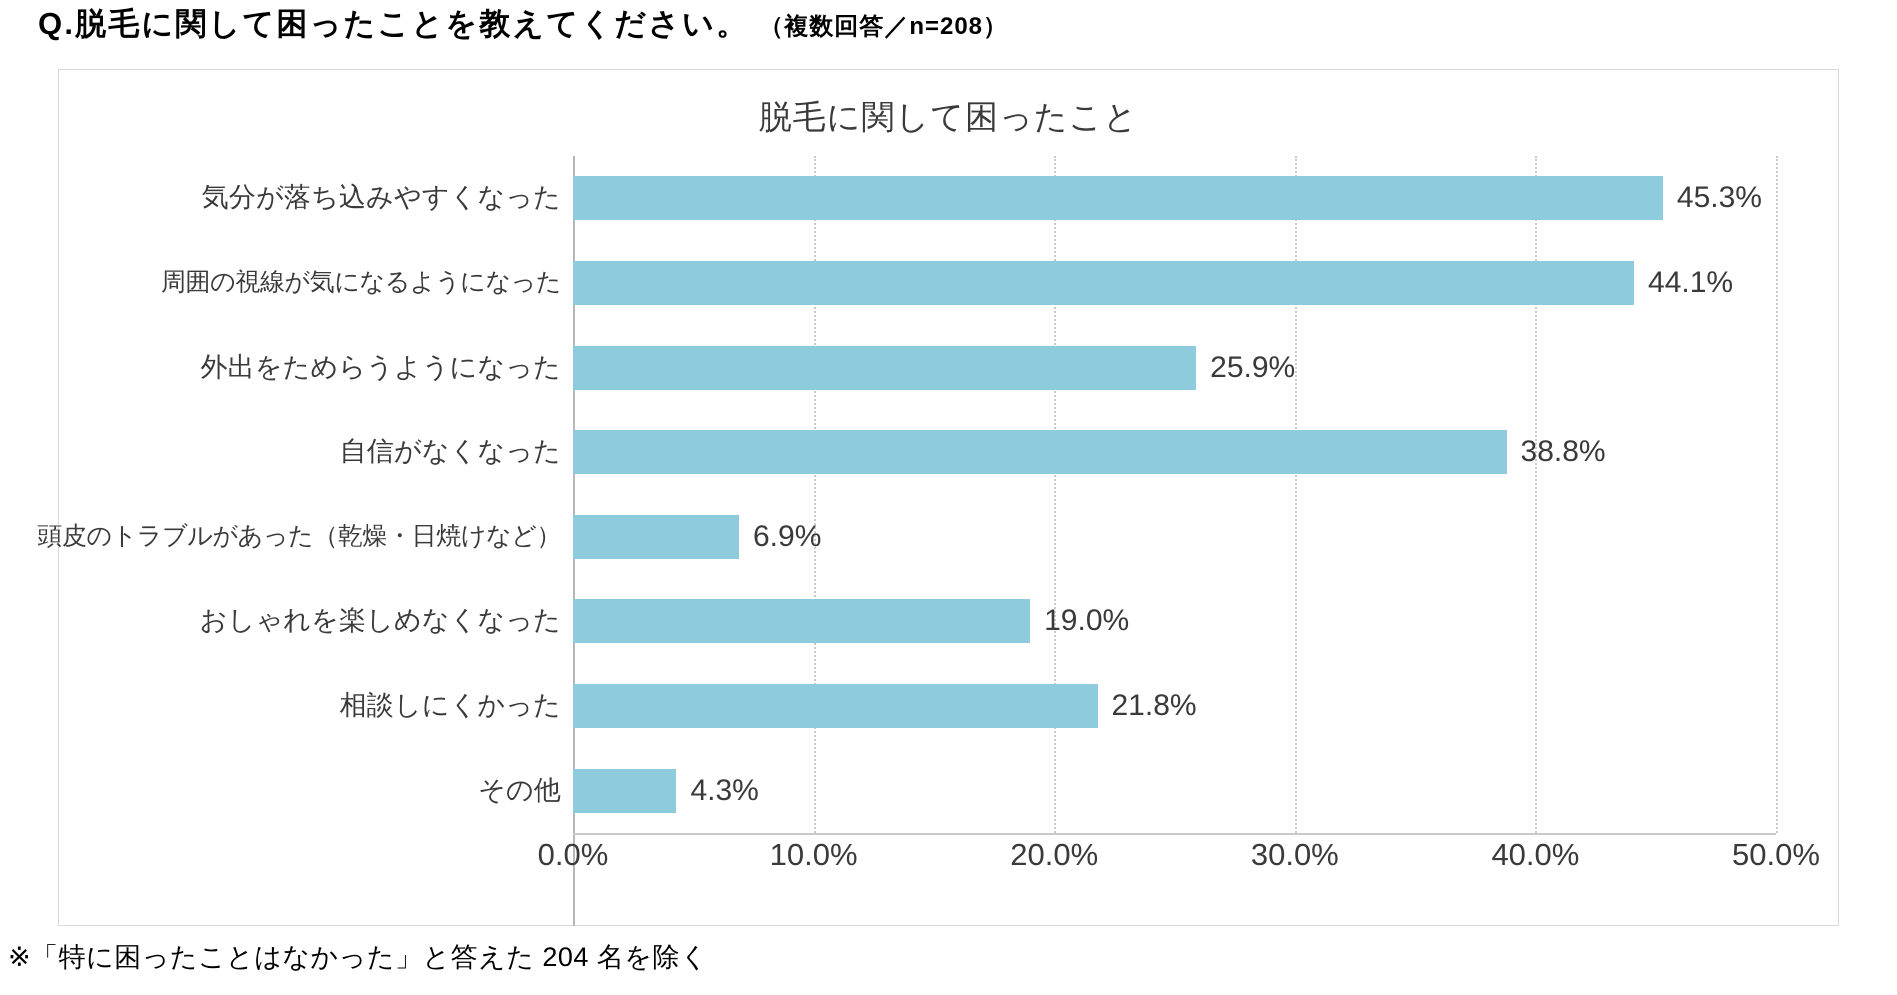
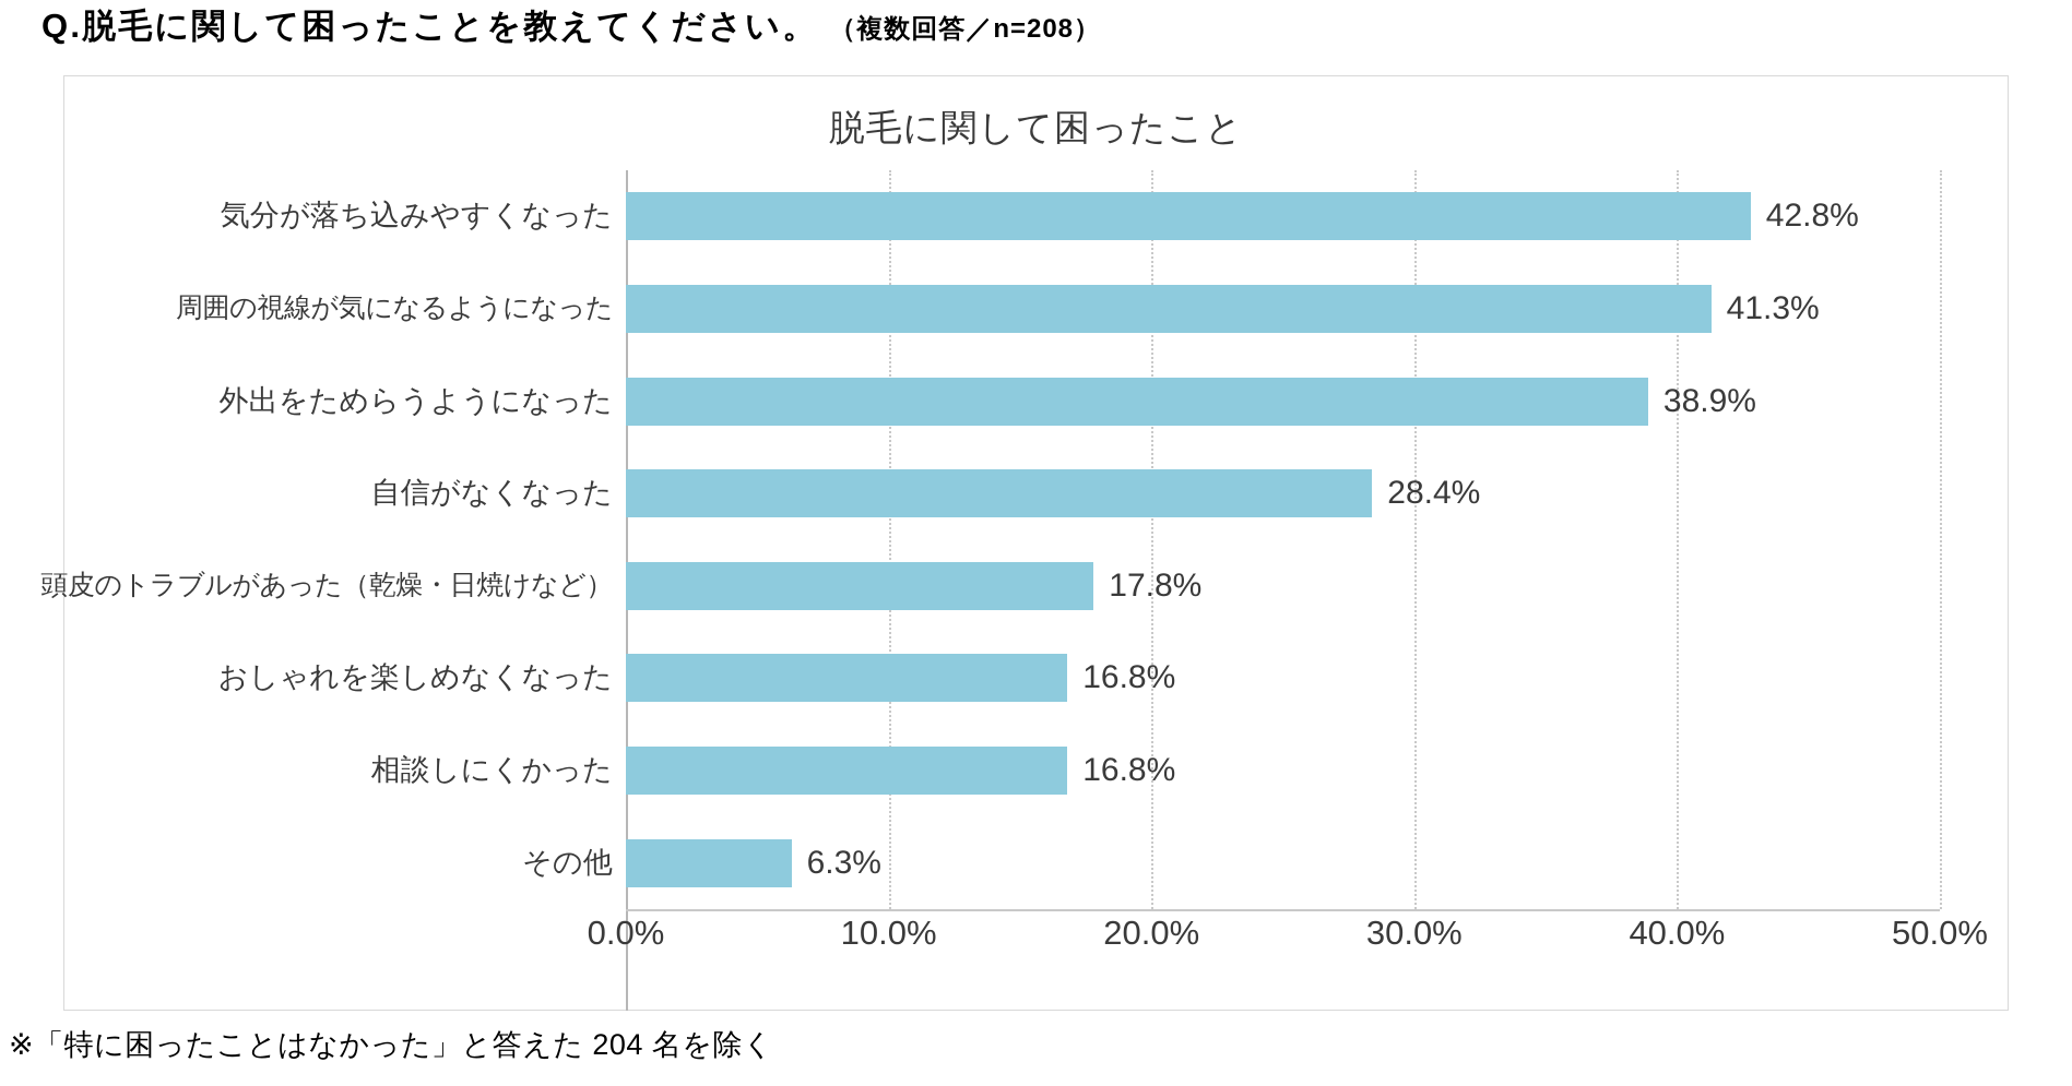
気分が落ち込みやすくなった: 45.3% -> 42.8%
周囲の視線が気になるようになった: 44.1% -> 41.3%
外出をためらうようになった: 25.9% -> 38.9%
自信がなくなった: 38.8% -> 28.4%
頭皮のトラブルがあった（乾燥・日焼けなど）: 6.9% -> 17.8%
おしゃれを楽しめなくなった: 19.0% -> 16.8%
相談しにくかった: 21.8% -> 16.8%
その他: 4.3% -> 6.3%
